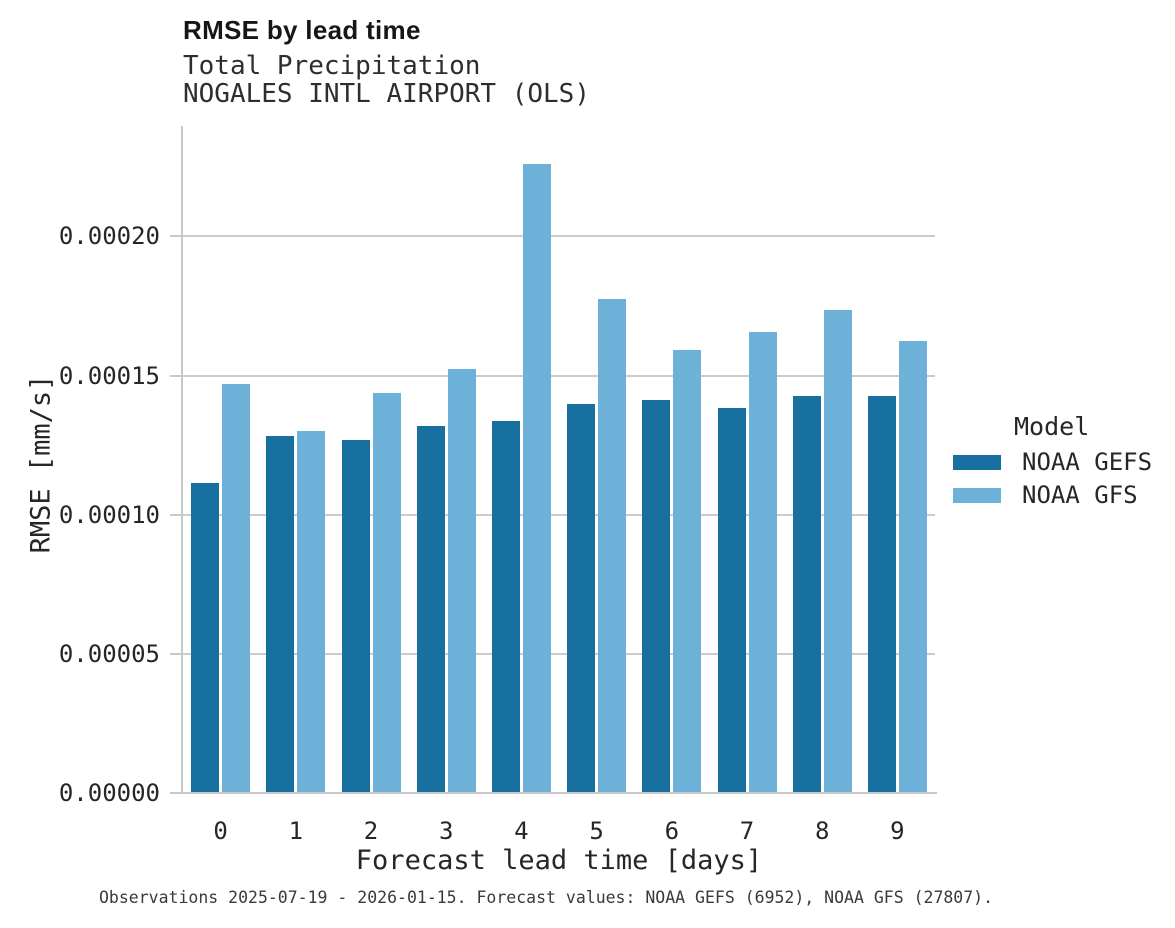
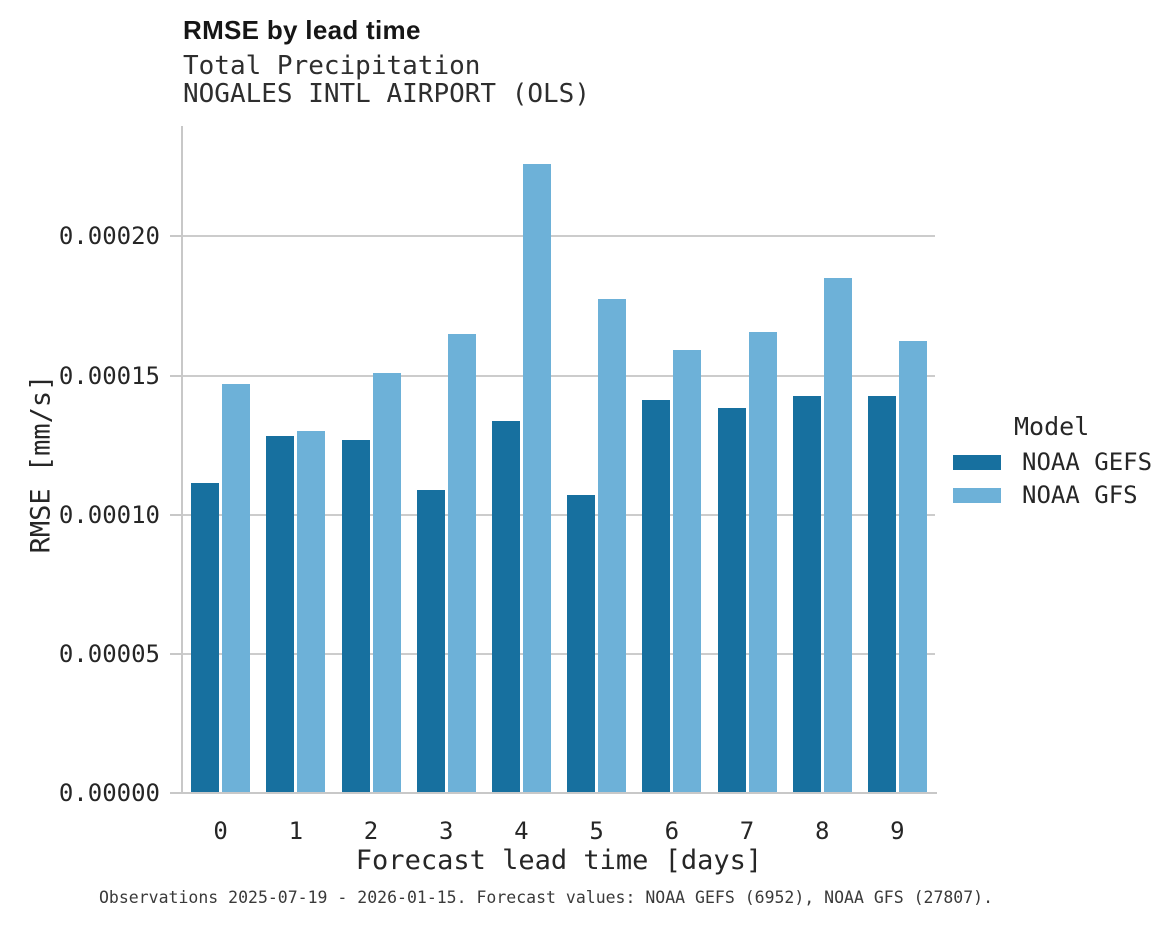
NOAA GFS/2: 0.000144 -> 0.000151
NOAA GEFS/3: 0.000132 -> 0.000109
NOAA GFS/3: 0.000152 -> 0.000165
NOAA GEFS/5: 0.000140 -> 0.000107
NOAA GFS/8: 0.000174 -> 0.000185
